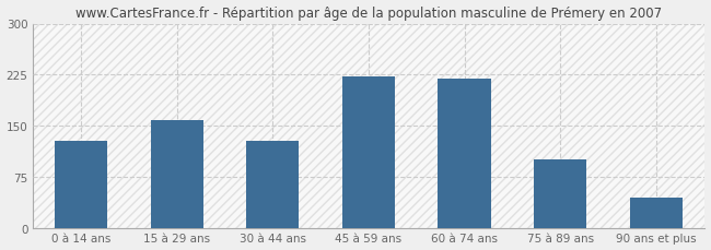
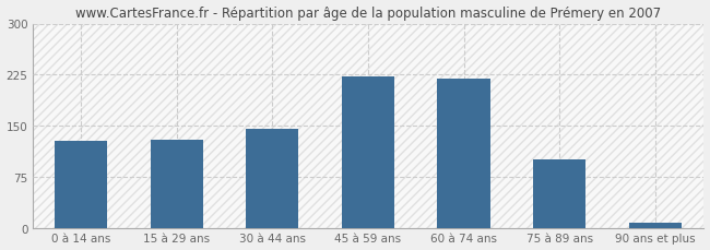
15 à 29 ans: 158 -> 130
30 à 44 ans: 128 -> 145
90 ans et plus: 44 -> 8
